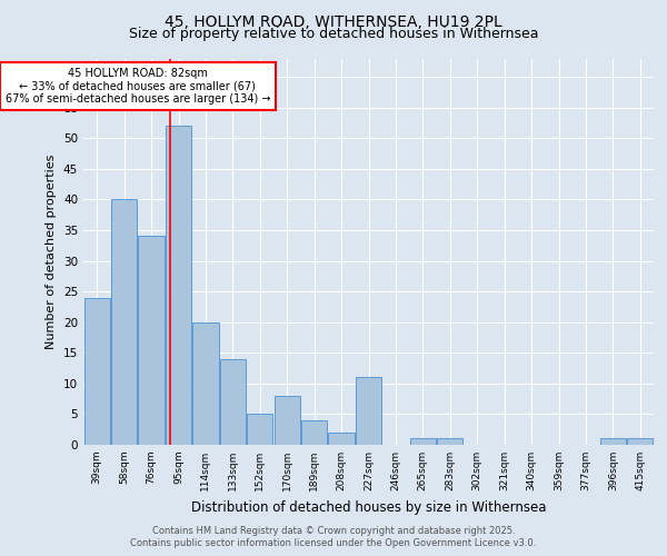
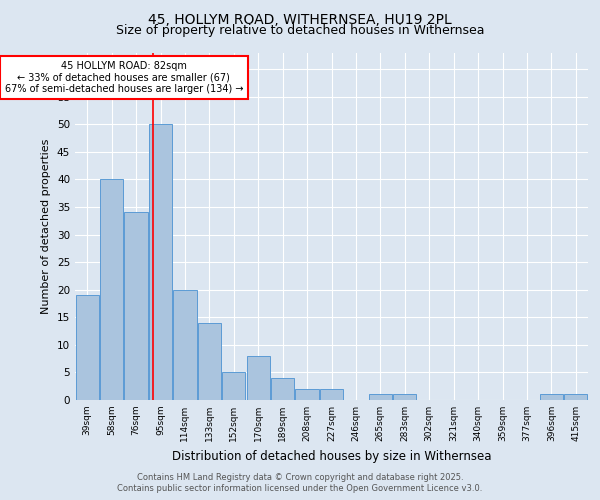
39sqm: 24 -> 19
95sqm: 52 -> 50
227sqm: 11 -> 2
